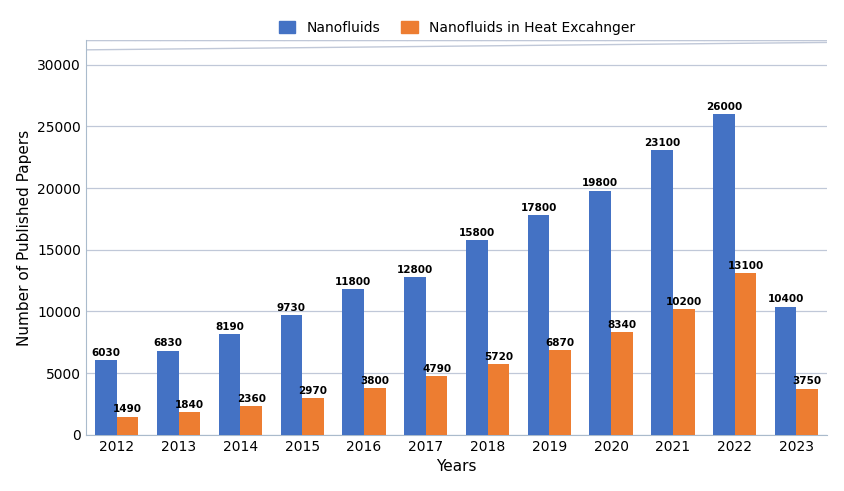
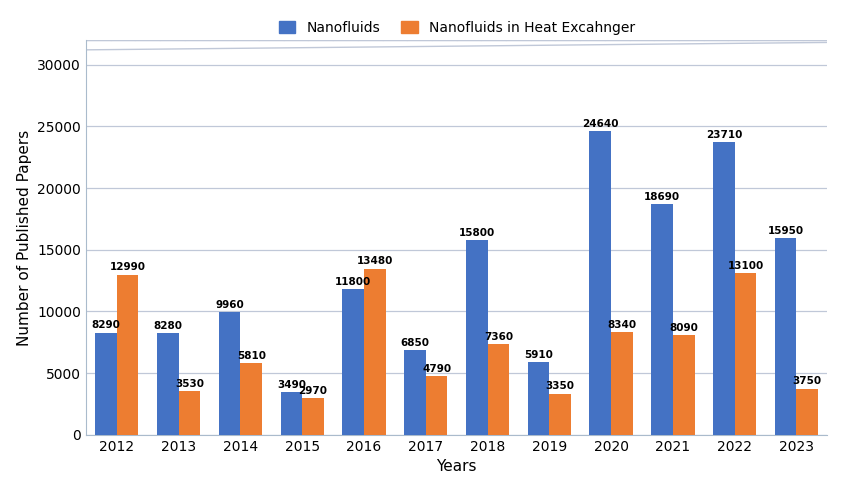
Nanofluids/2012: 6030 -> 8290
Nanofluids in Heat Excahnger/2012: 1490 -> 12990
Nanofluids/2013: 6830 -> 8280
Nanofluids in Heat Excahnger/2013: 1840 -> 3530
Nanofluids/2014: 8190 -> 9960
Nanofluids in Heat Excahnger/2014: 2360 -> 5810
Nanofluids/2015: 9730 -> 3490
Nanofluids in Heat Excahnger/2016: 3800 -> 13480
Nanofluids/2017: 12800 -> 6850
Nanofluids in Heat Excahnger/2018: 5720 -> 7360
Nanofluids/2019: 17800 -> 5910
Nanofluids in Heat Excahnger/2019: 6870 -> 3350
Nanofluids/2020: 19800 -> 24640
Nanofluids/2021: 23100 -> 18690
Nanofluids in Heat Excahnger/2021: 10200 -> 8090
Nanofluids/2022: 26000 -> 23710
Nanofluids/2023: 10400 -> 15950
